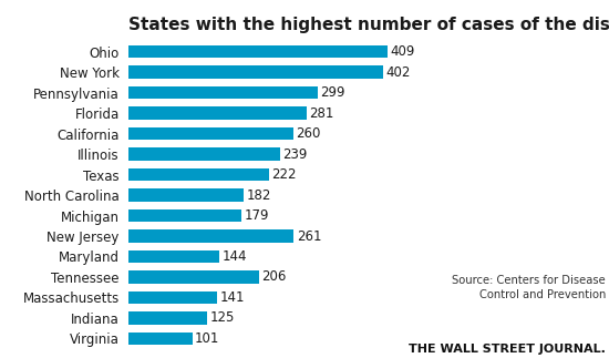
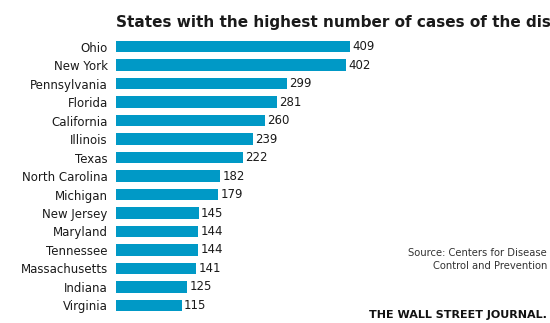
New Jersey: 261 -> 145
Tennessee: 206 -> 144
Virginia: 101 -> 115
